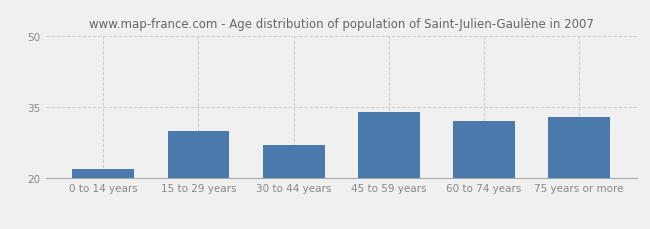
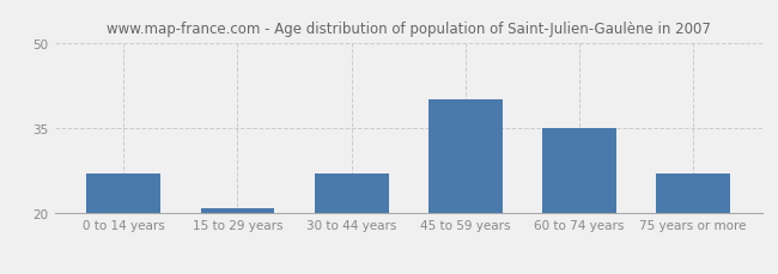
0 to 14 years: 22 -> 27
15 to 29 years: 30 -> 21
45 to 59 years: 34 -> 40
60 to 74 years: 32 -> 35
75 years or more: 33 -> 27
